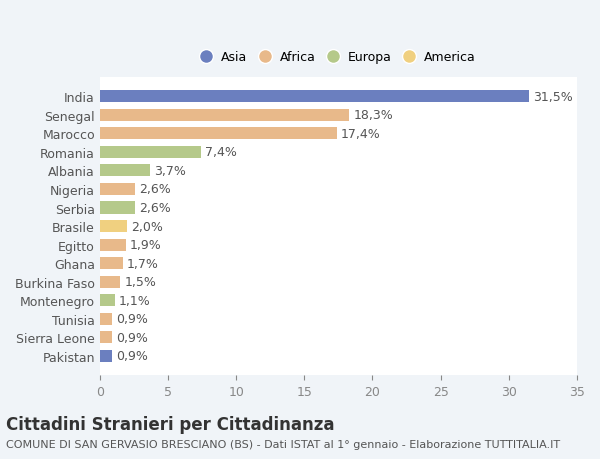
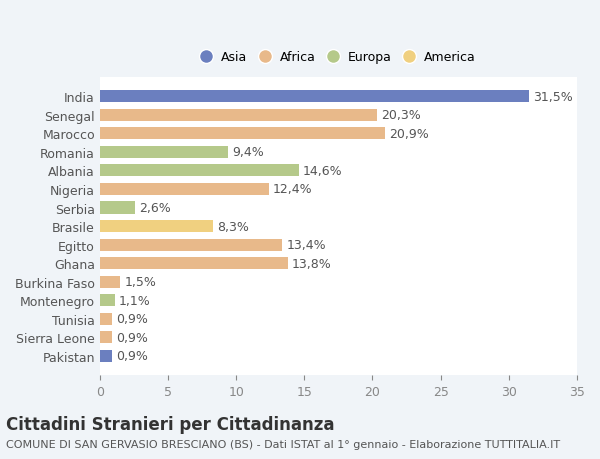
Senegal: 18,3% -> 20,3%
Marocco: 17,4% -> 20,9%
Romania: 7,4% -> 9,4%
Albania: 3,7% -> 14,6%
Nigeria: 2,6% -> 12,4%
Brasile: 2,0% -> 8,3%
Egitto: 1,9% -> 13,4%
Ghana: 1,7% -> 13,8%
